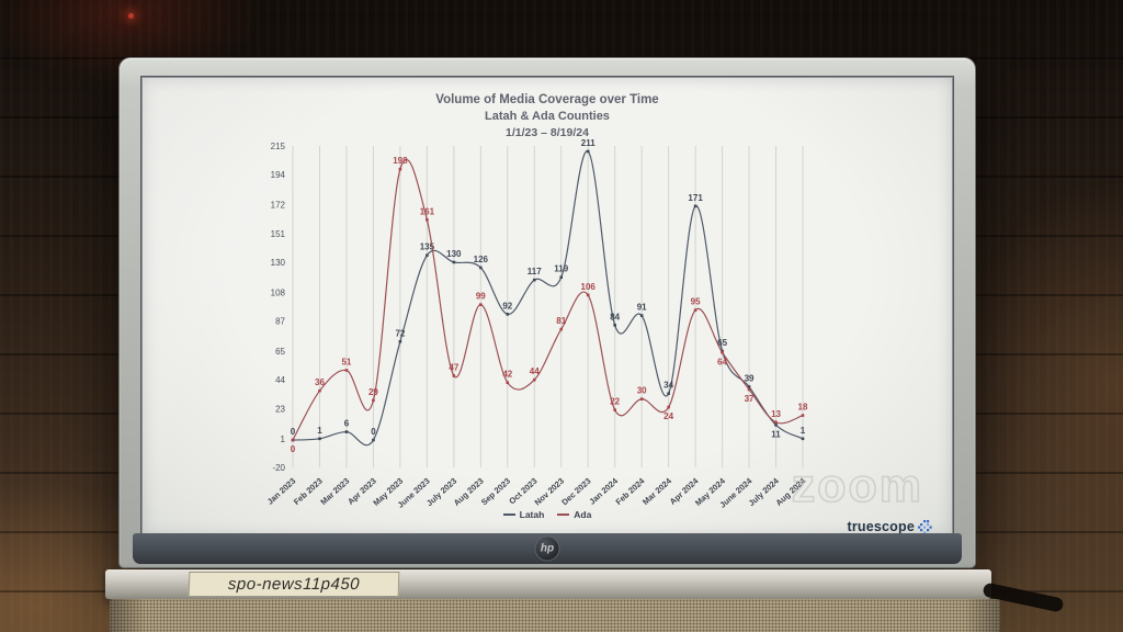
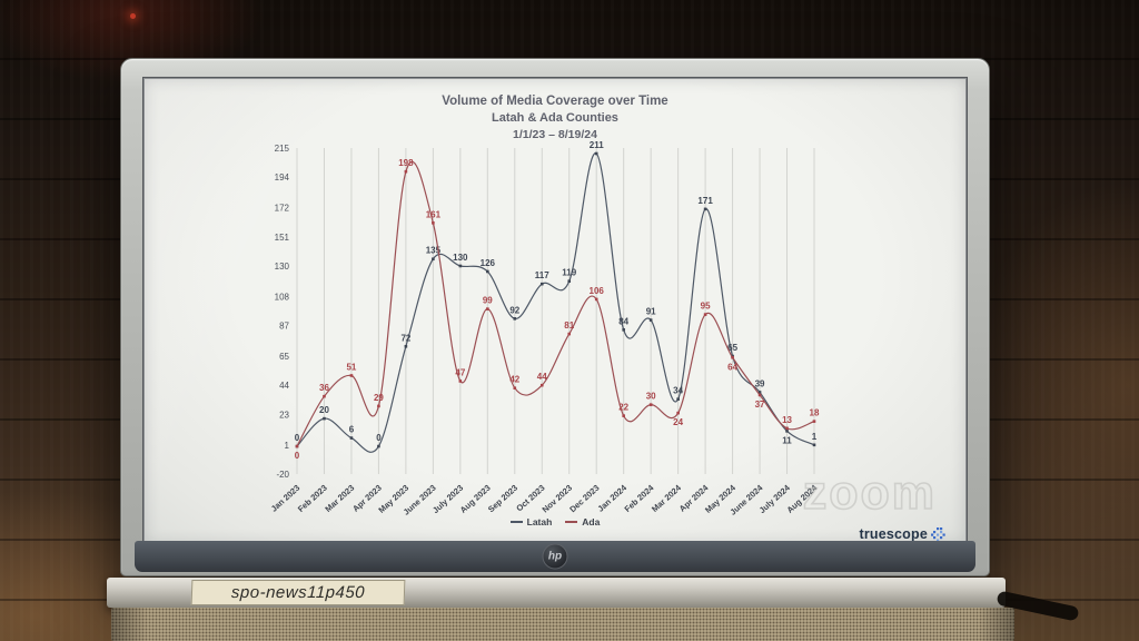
Latah/Feb 2023: 1 -> 20
